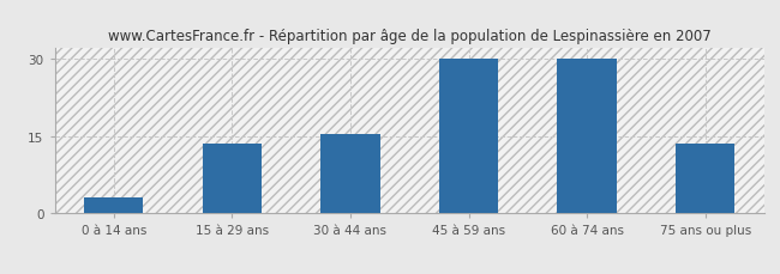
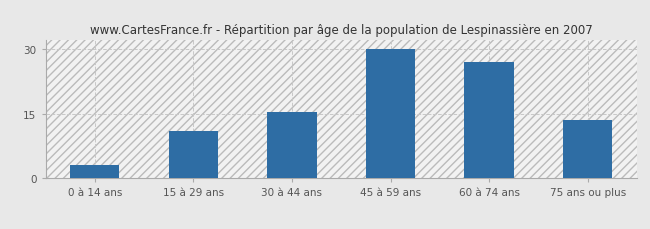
15 à 29 ans: 13.5 -> 11.0
60 à 74 ans: 30.0 -> 27.0
